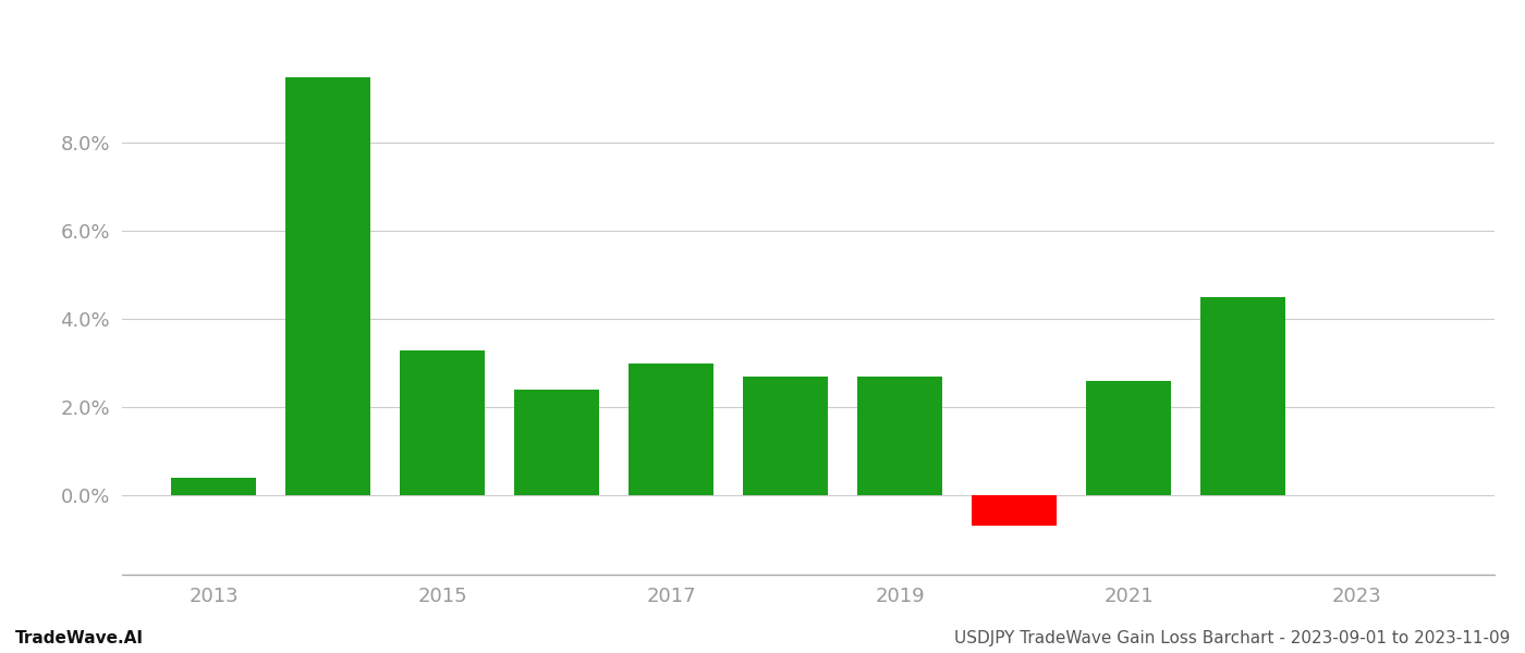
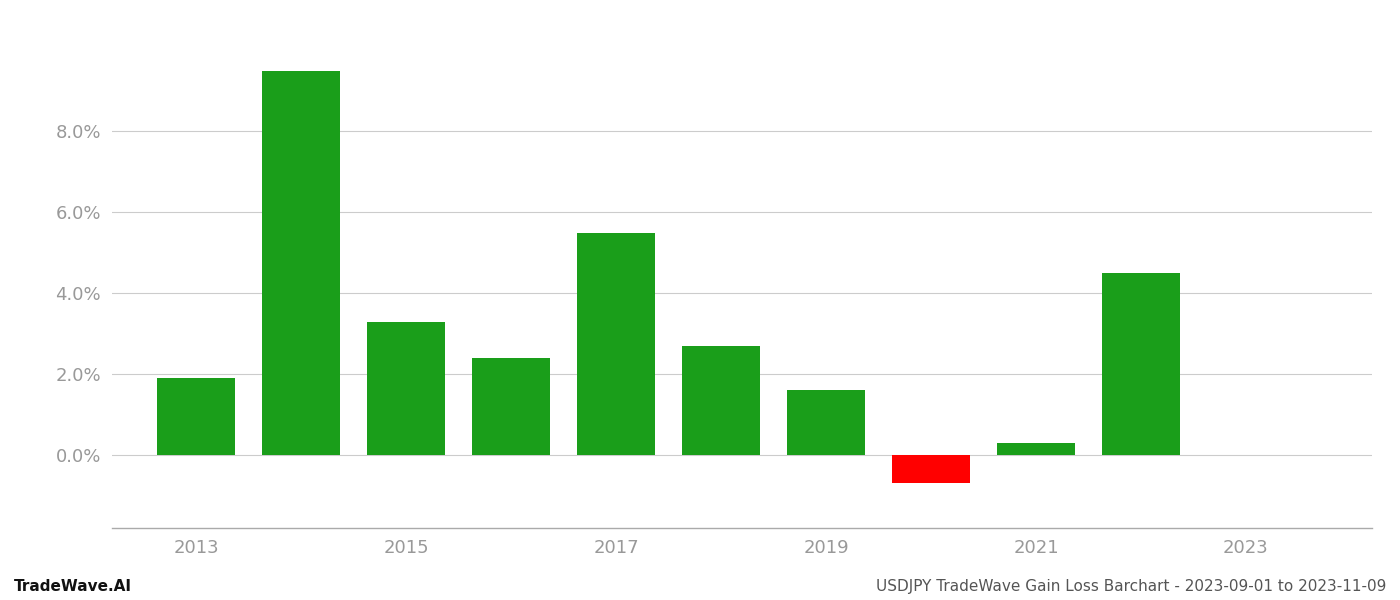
2013: 0.4% -> 1.9%
2017: 3.0% -> 5.5%
2019: 2.7% -> 1.6%
2021: 2.6% -> 0.3%
